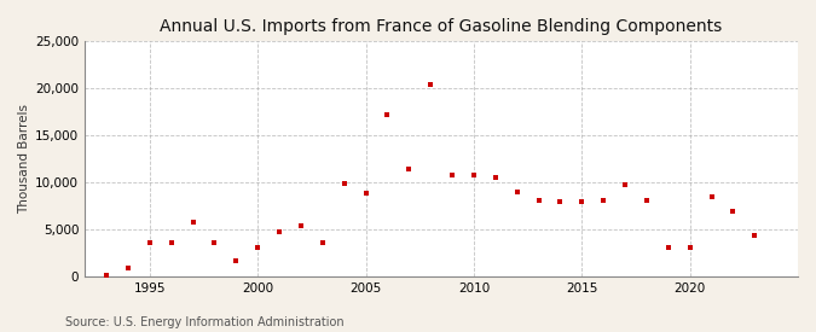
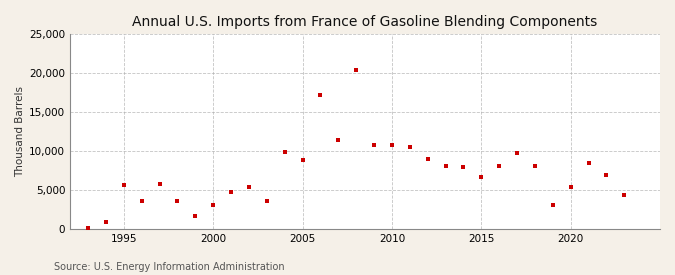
1995: 3,600 -> 5,600
2015: 7,900 -> 6,600
2020: 3,000 -> 5,400
